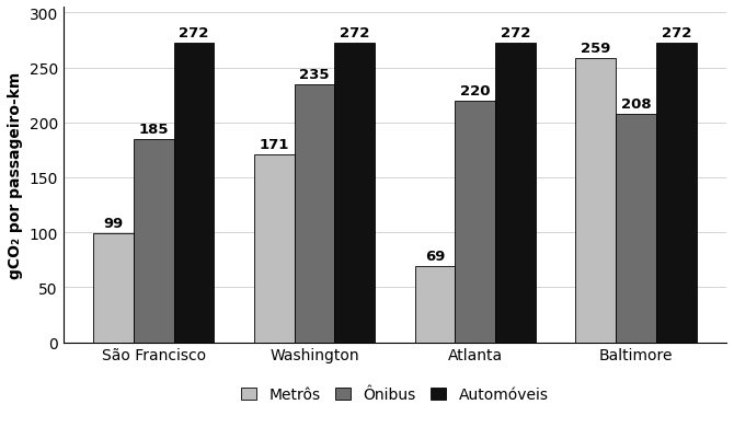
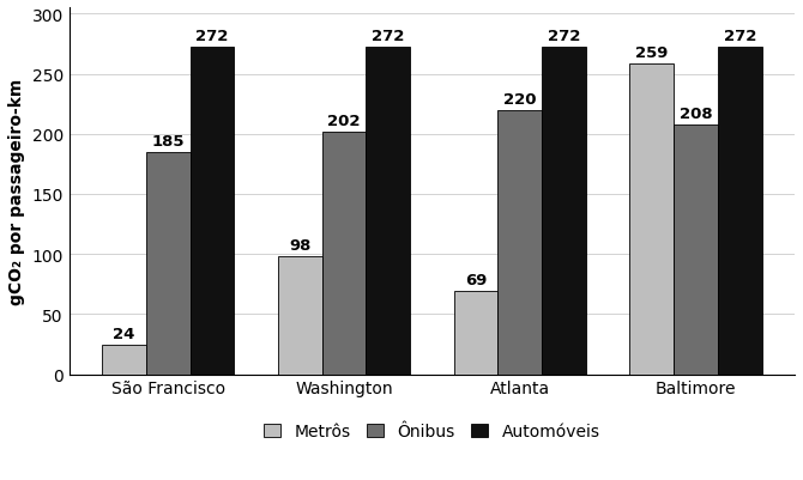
Metrôs/São Francisco: 99 -> 24
Metrôs/Washington: 171 -> 98
Ônibus/Washington: 235 -> 202
